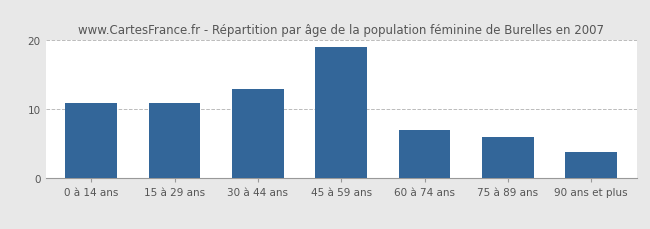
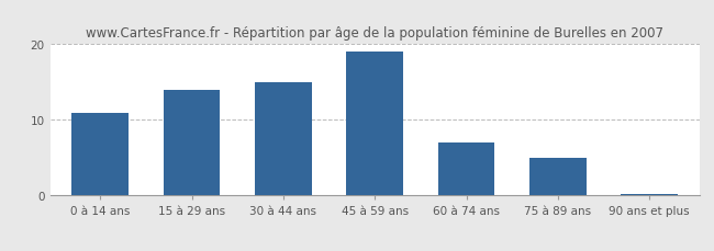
15 à 29 ans: 11.0 -> 14.0
30 à 44 ans: 13.0 -> 15.0
75 à 89 ans: 6.0 -> 5.0
90 ans et plus: 3.8 -> 0.2
